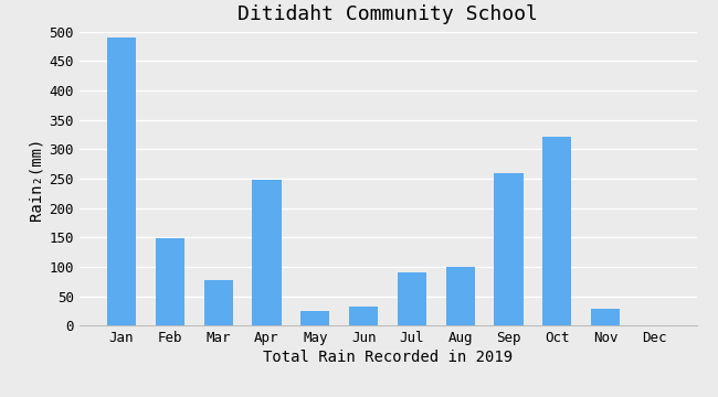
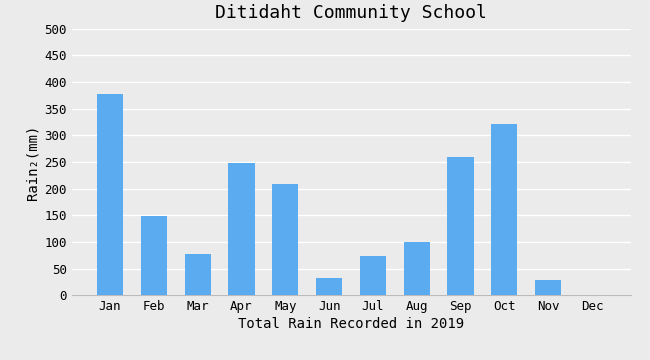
Jan: 490 -> 378
May: 25 -> 208
Jul: 91 -> 74
